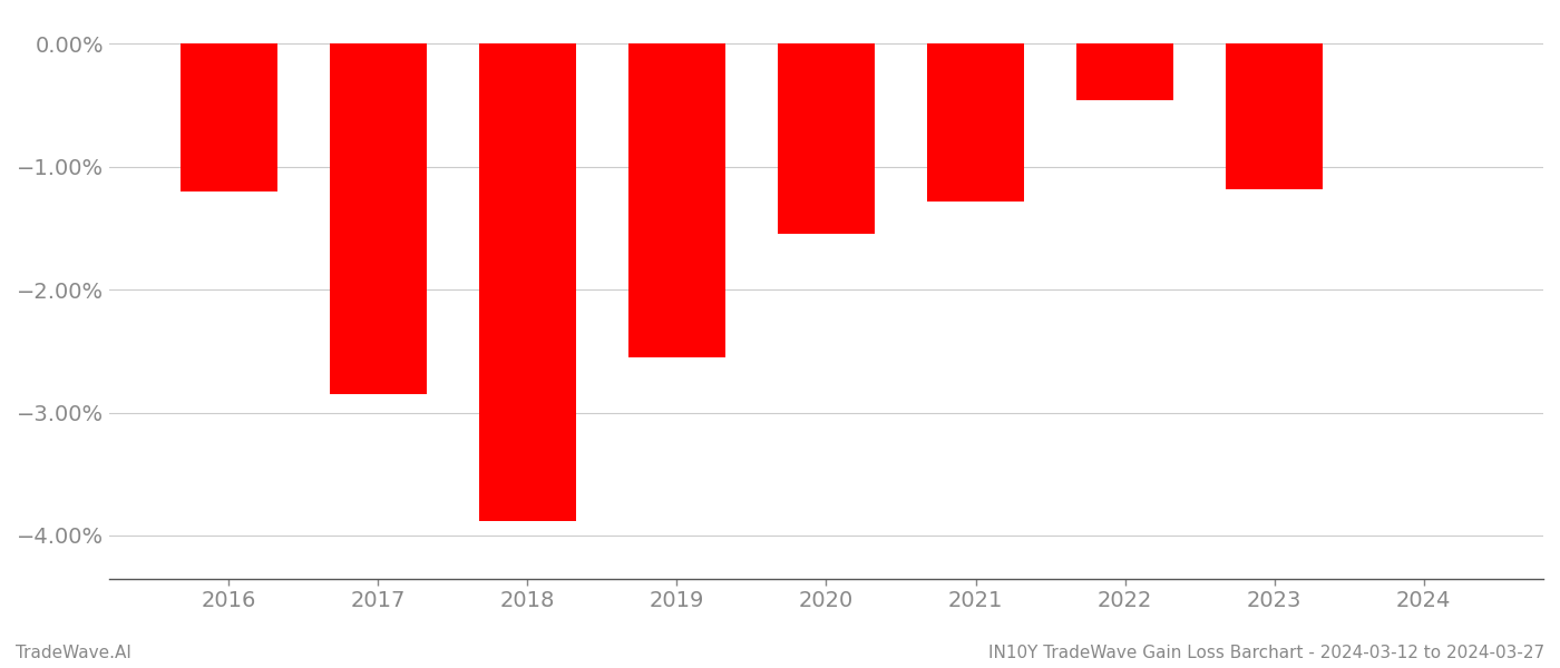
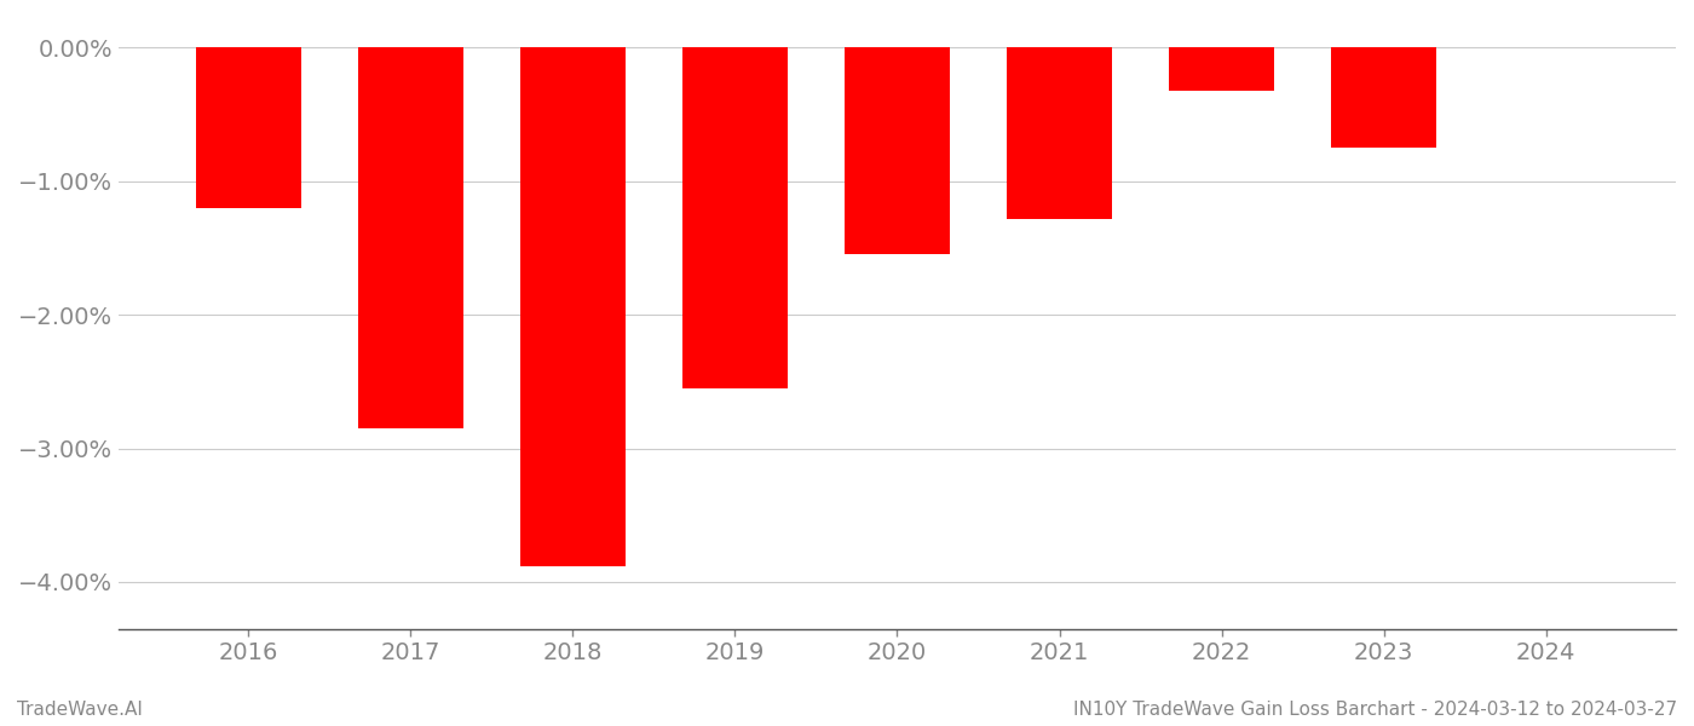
2022: -0.46% -> -0.32%
2023: -1.18% -> -0.75%
